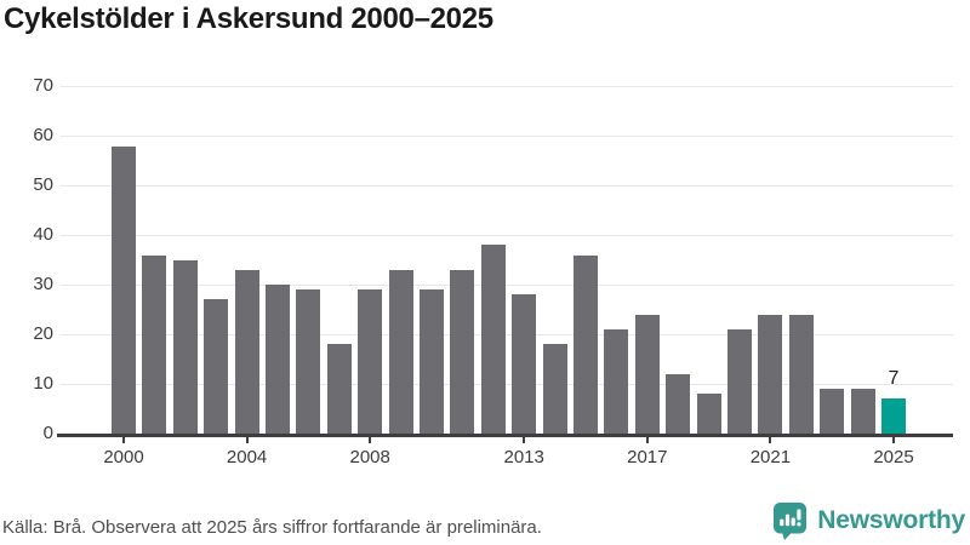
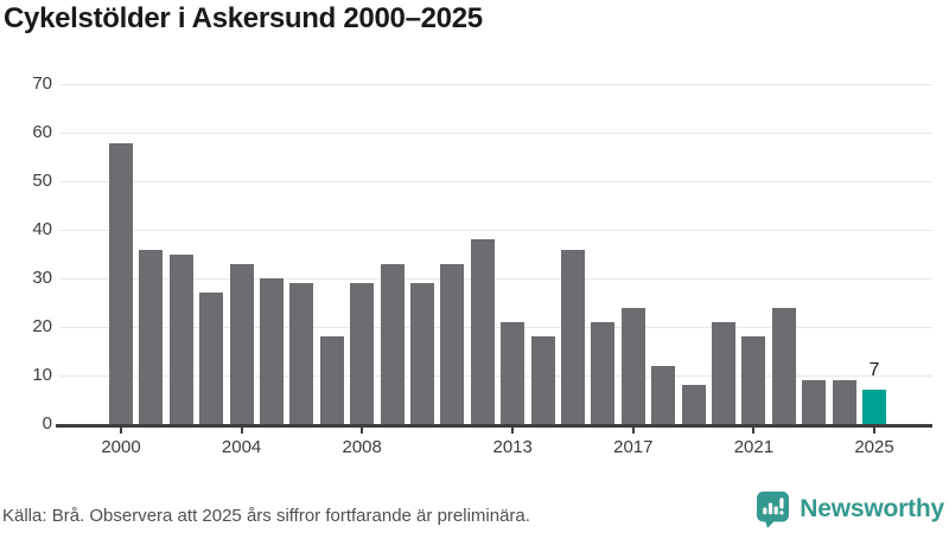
2013: 28 -> 21
2021: 24 -> 18
